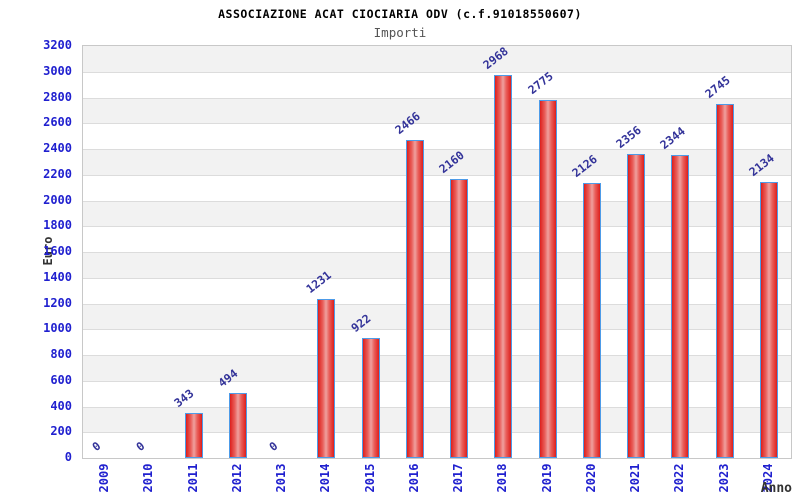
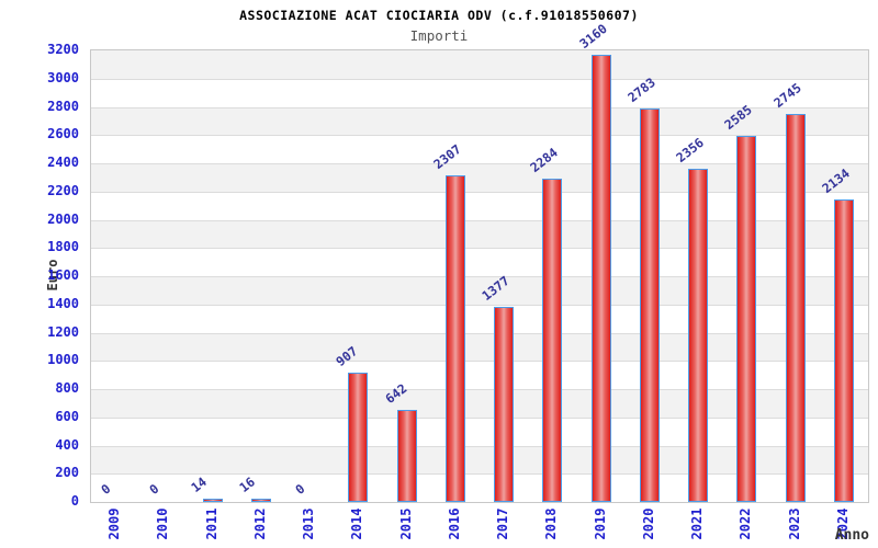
2011: 343 -> 14
2012: 494 -> 16
2014: 1231 -> 907
2015: 922 -> 642
2016: 2466 -> 2307
2017: 2160 -> 1377
2018: 2968 -> 2284
2019: 2775 -> 3160
2020: 2126 -> 2783
2022: 2344 -> 2585
